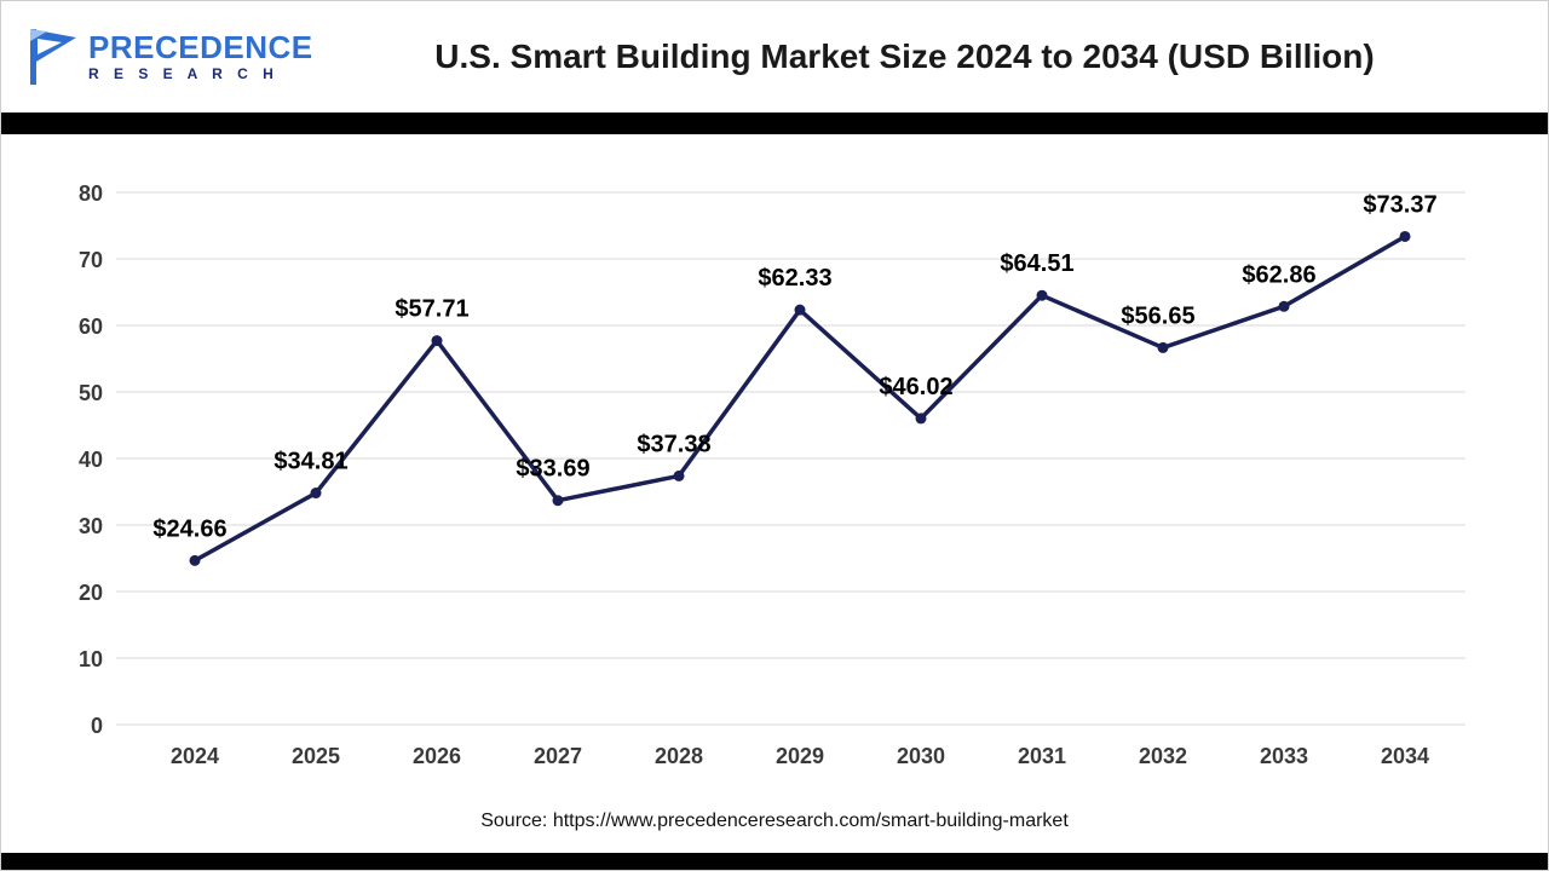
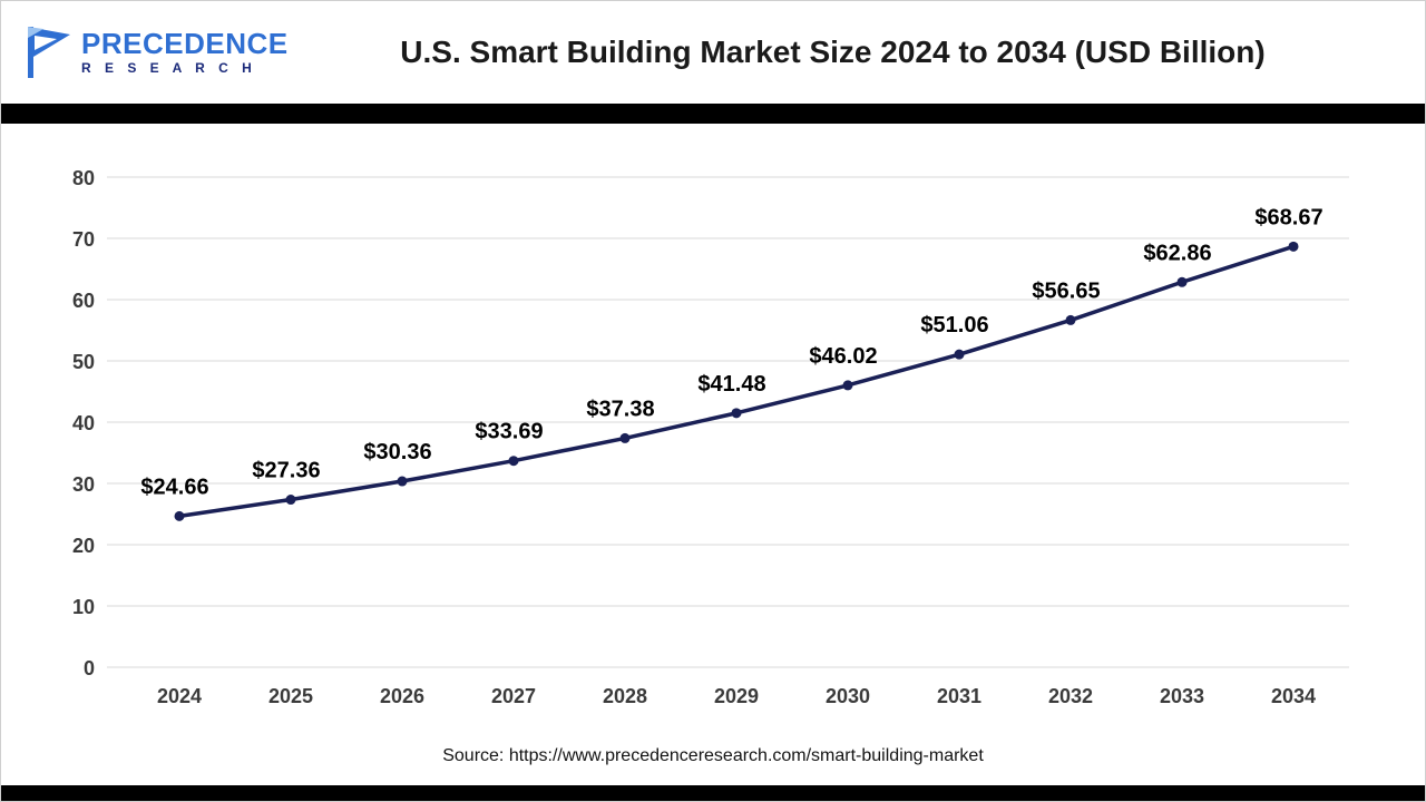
2025: $34.81 -> $27.36
2026: $57.71 -> $30.36
2029: $62.33 -> $41.48
2031: $64.51 -> $51.06
2034: $73.37 -> $68.67
